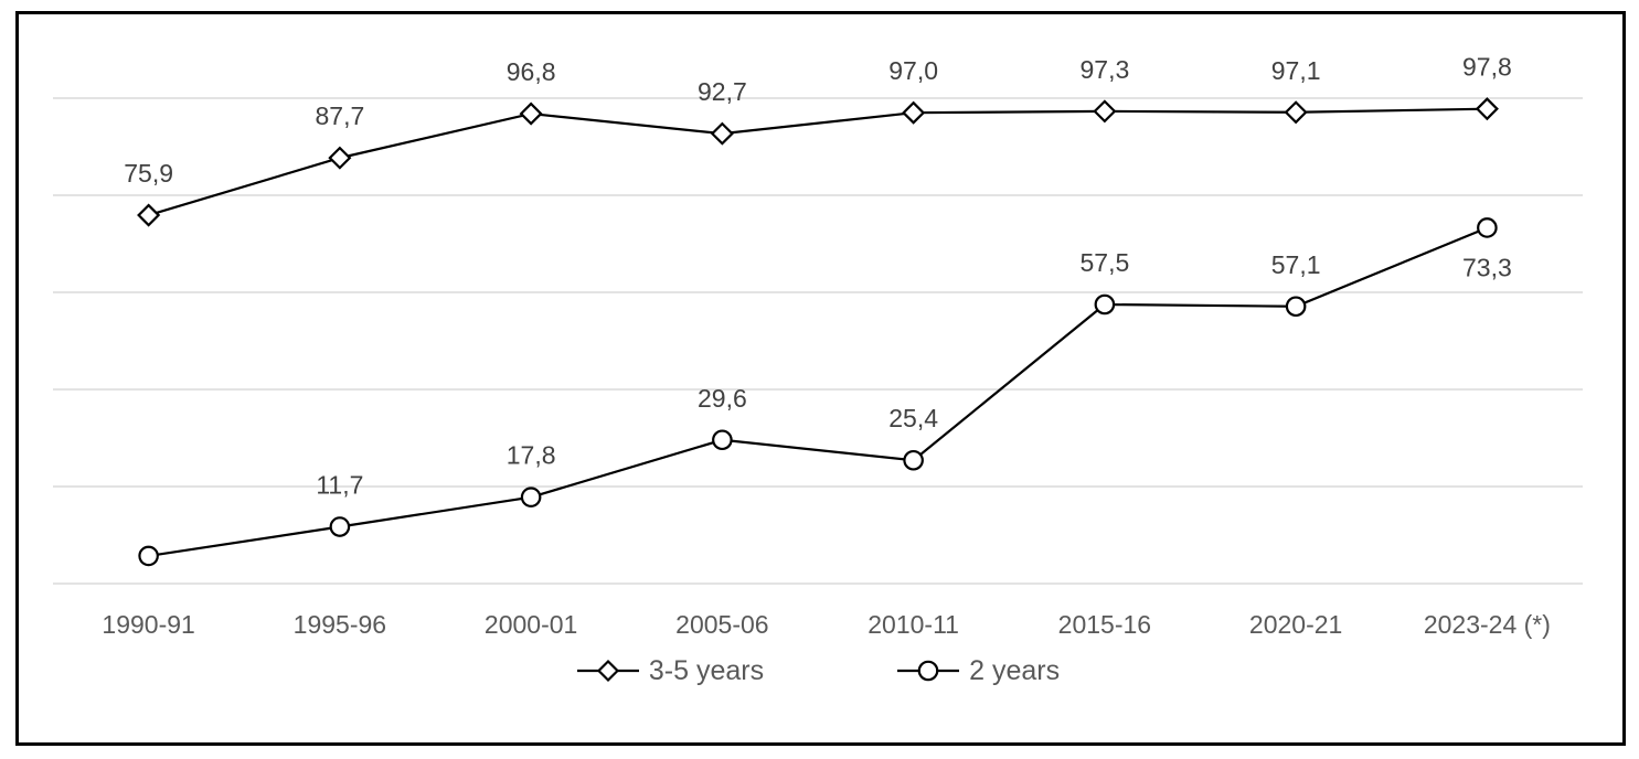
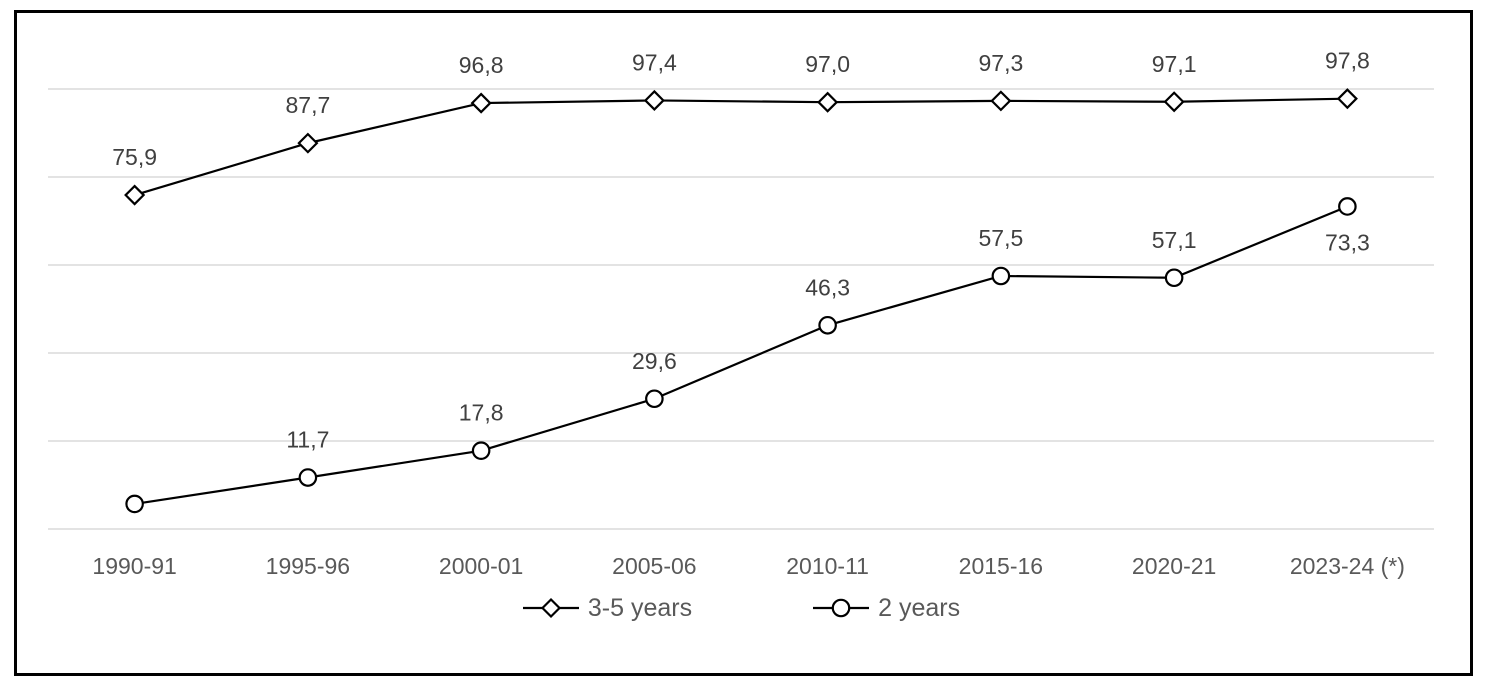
3-5 years/2005-06: 92,7 -> 97,4
2 years/2010-11: 25,4 -> 46,3
